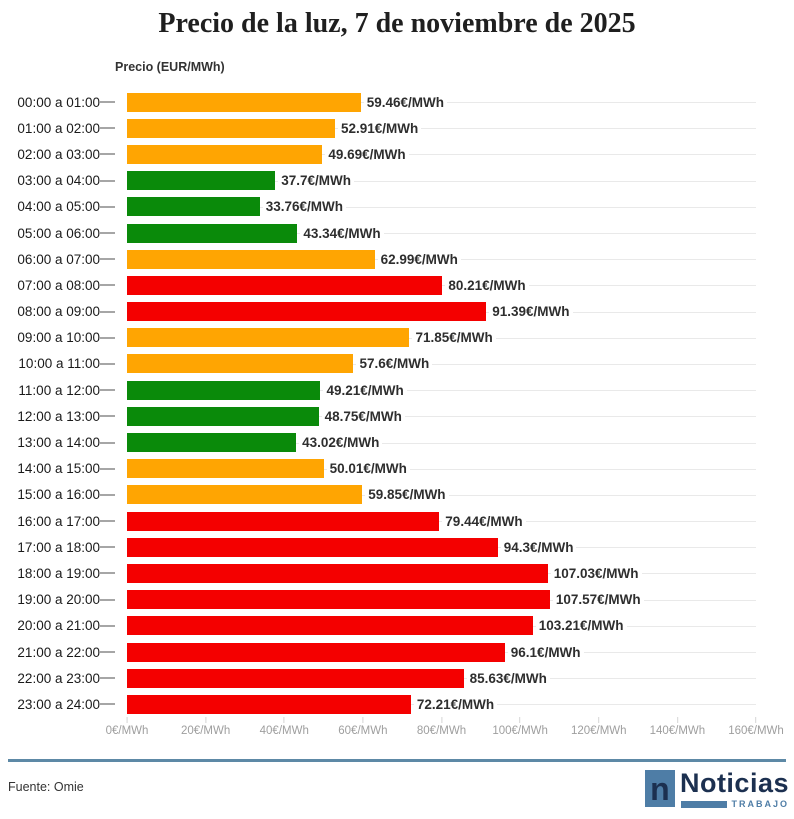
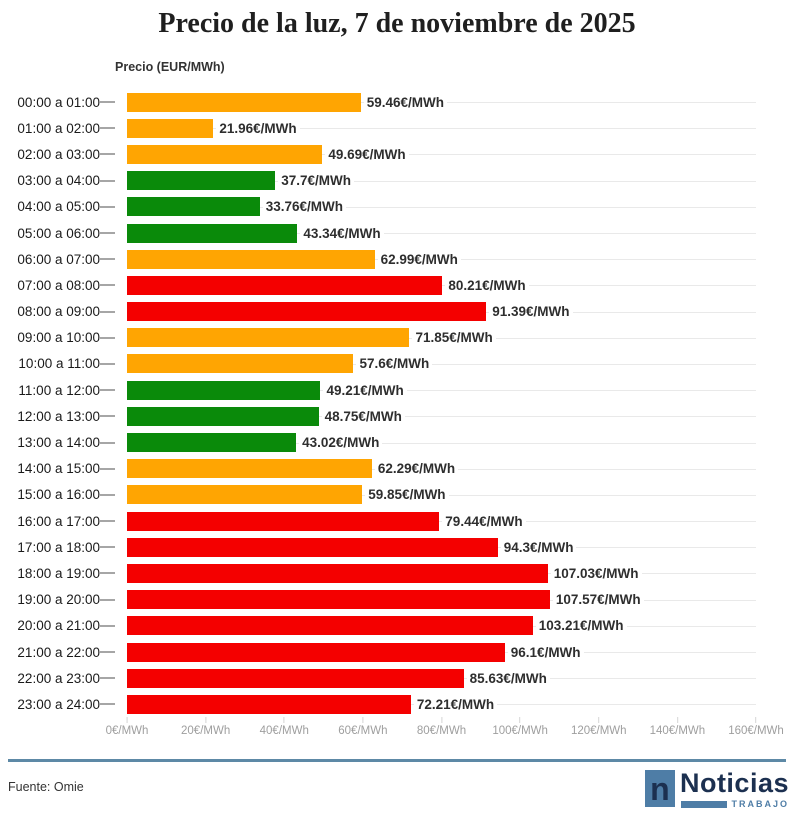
01:00 a 02:00: 52.91 -> 21.96
14:00 a 15:00: 50.01 -> 62.29
